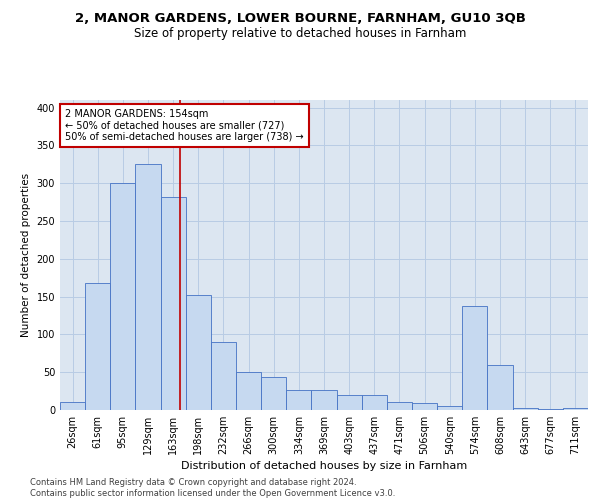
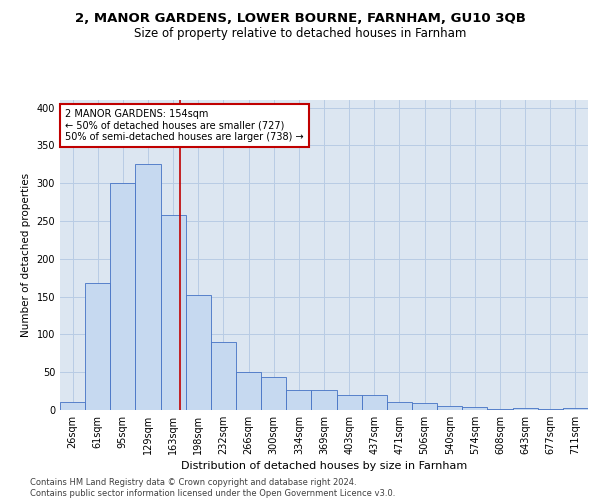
163sqm: 282 -> 258
574sqm: 138 -> 4
608sqm: 60 -> 1
